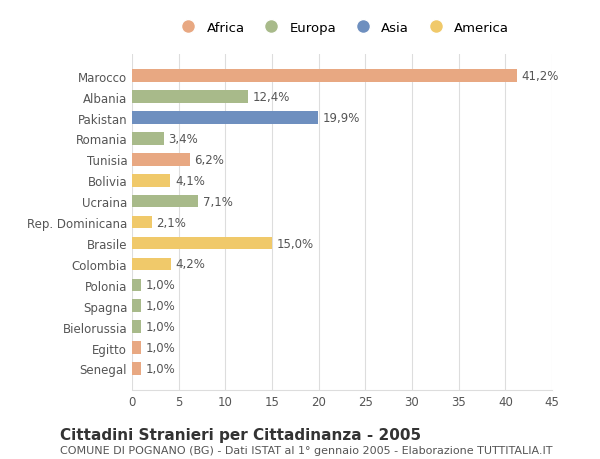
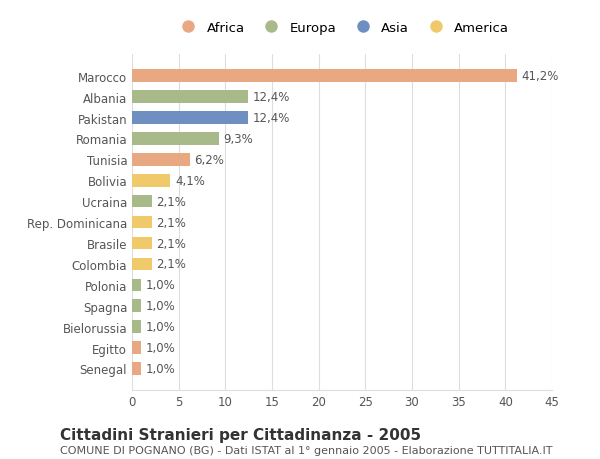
Pakistan: 19,9% -> 12,4%
Romania: 3,4% -> 9,3%
Ucraina: 7,1% -> 2,1%
Brasile: 15,0% -> 2,1%
Colombia: 4,2% -> 2,1%
